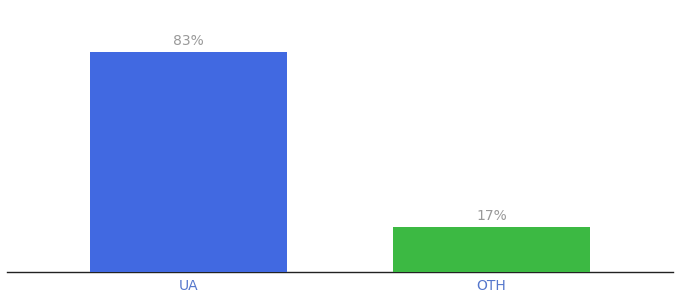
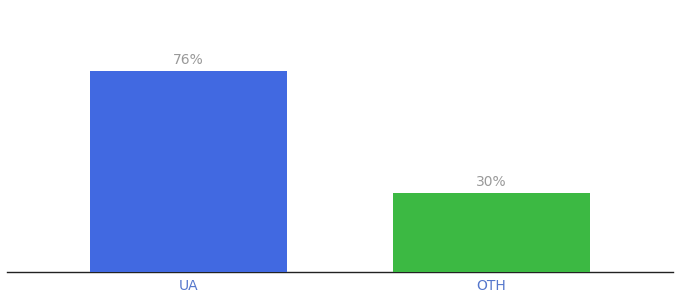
UA: 83% -> 76%
OTH: 17% -> 30%
